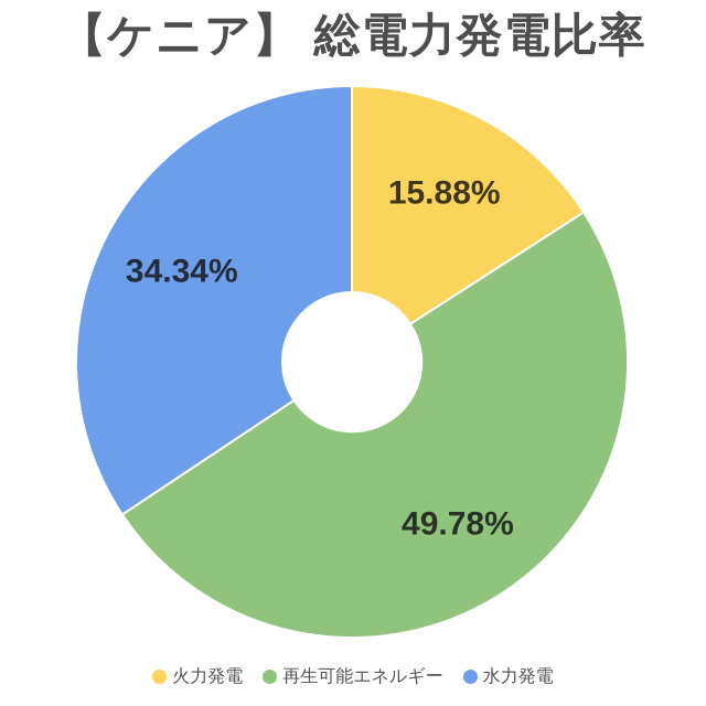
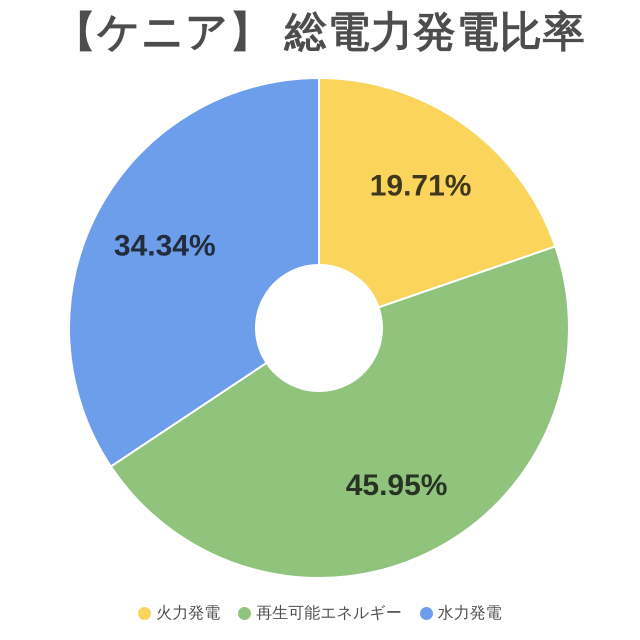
火力発電: 15.88% -> 19.71%
再生可能エネルギー: 49.78% -> 45.95%
